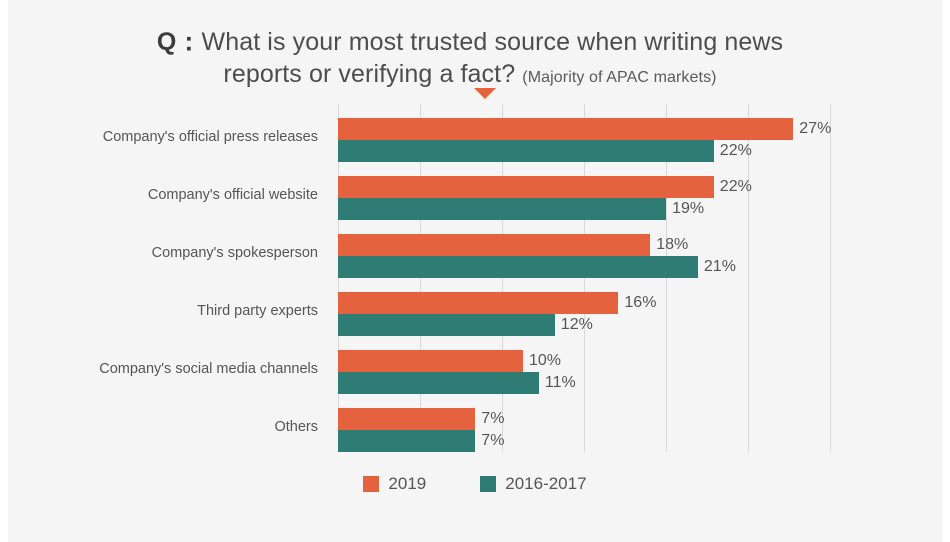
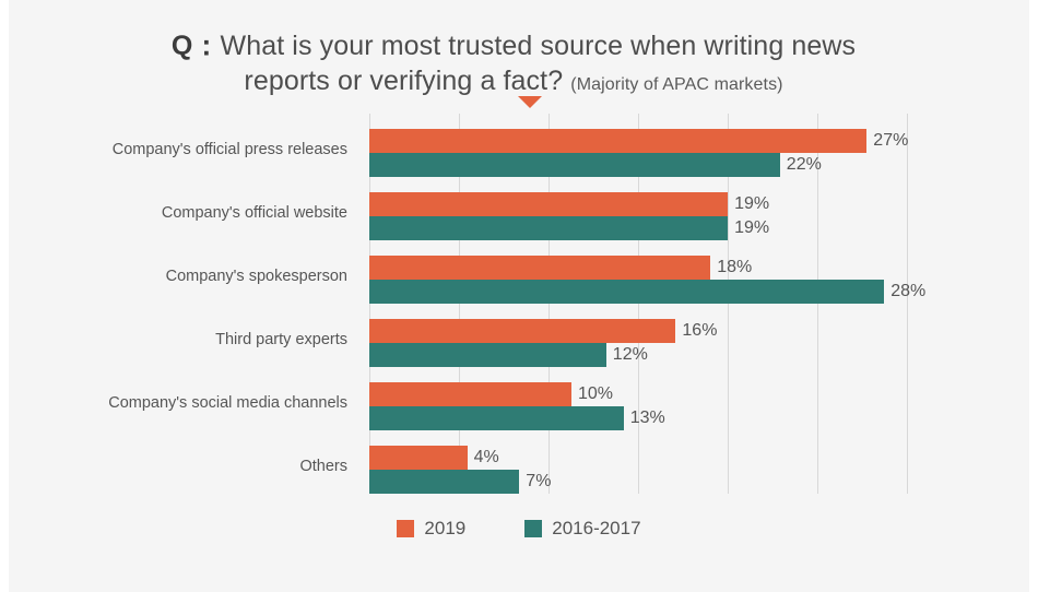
2019/Company's official website: 22% -> 19%
2016-2017/Company's spokesperson: 21% -> 28%
2016-2017/Company's social media channels: 11% -> 13%
2019/Others: 7% -> 4%
